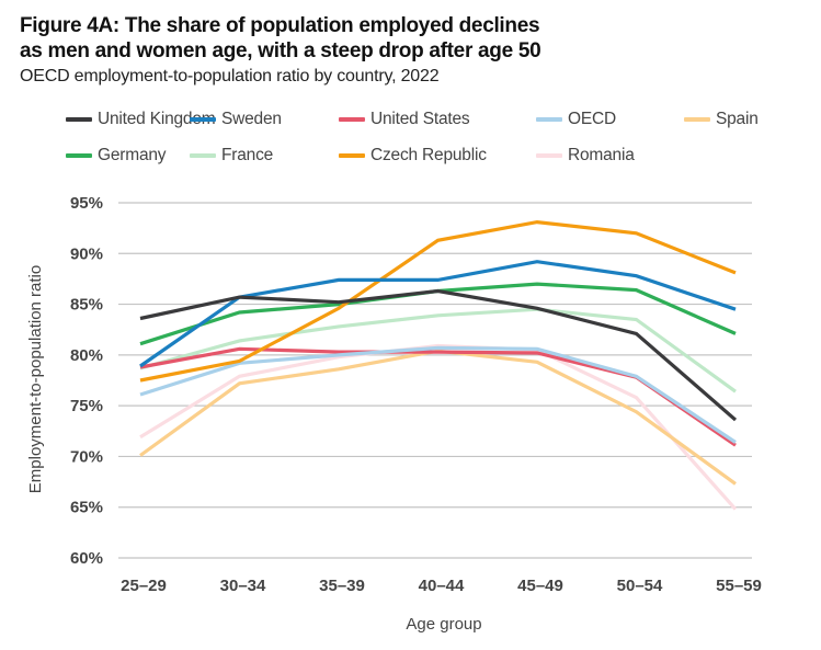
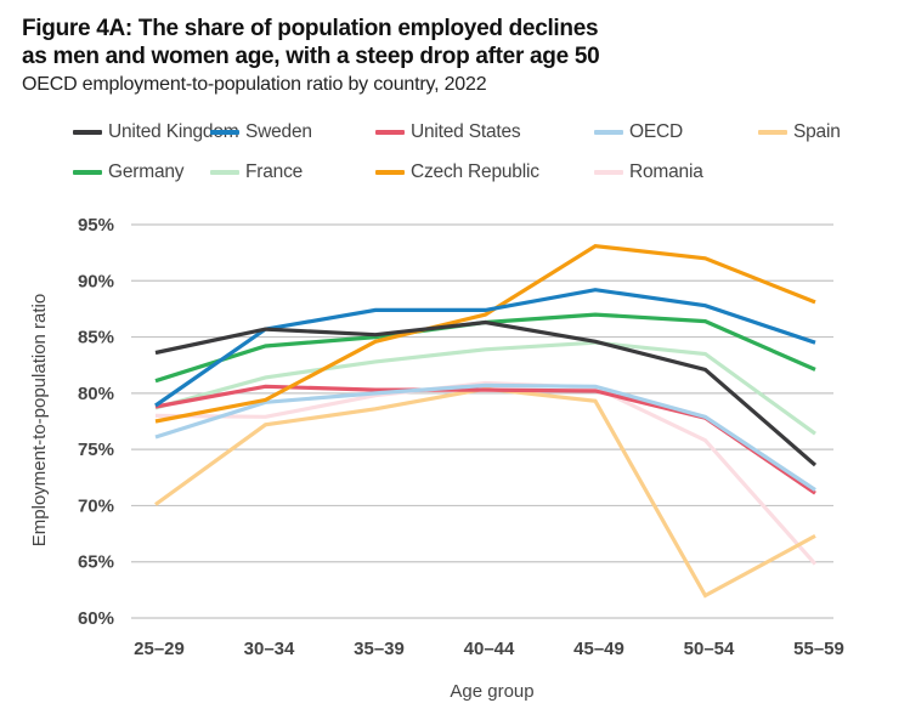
Romania/25–29: 72% -> 78%
Czech Republic/40–44: 91% -> 87%
Spain/50–54: 74% -> 62%
